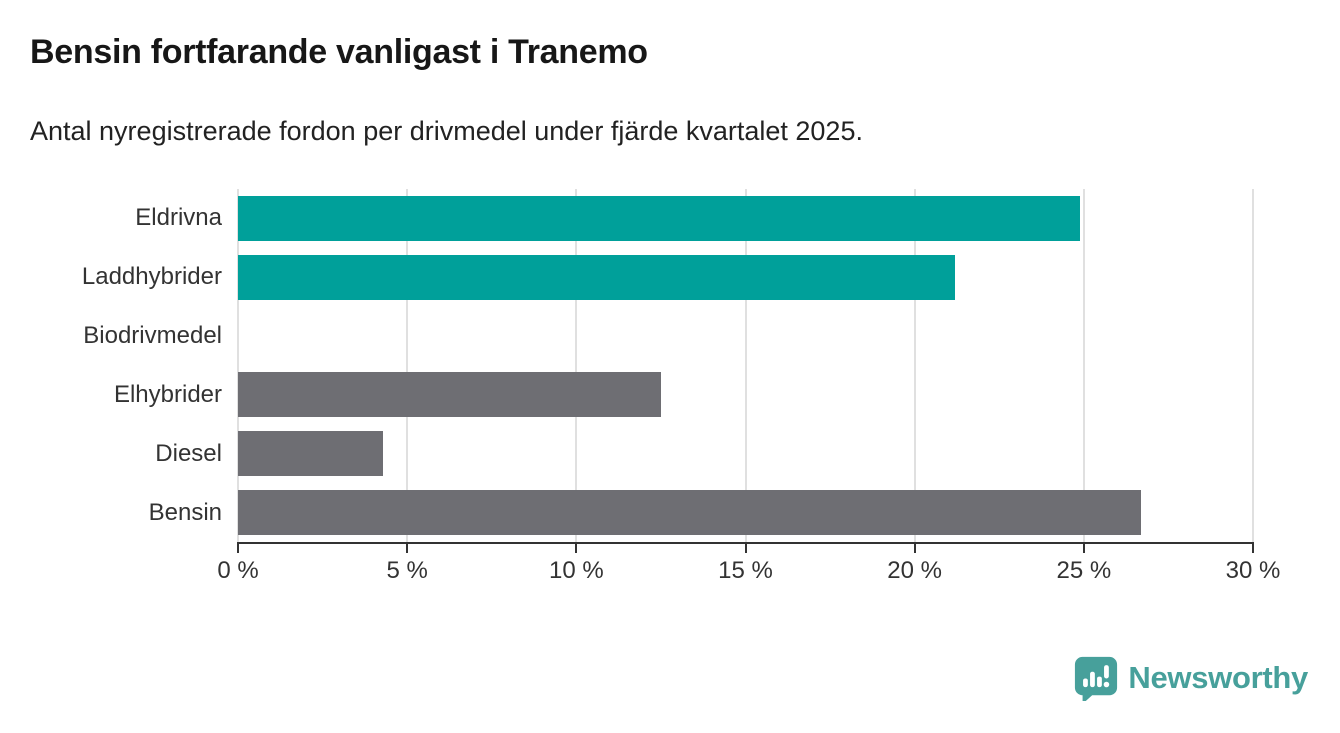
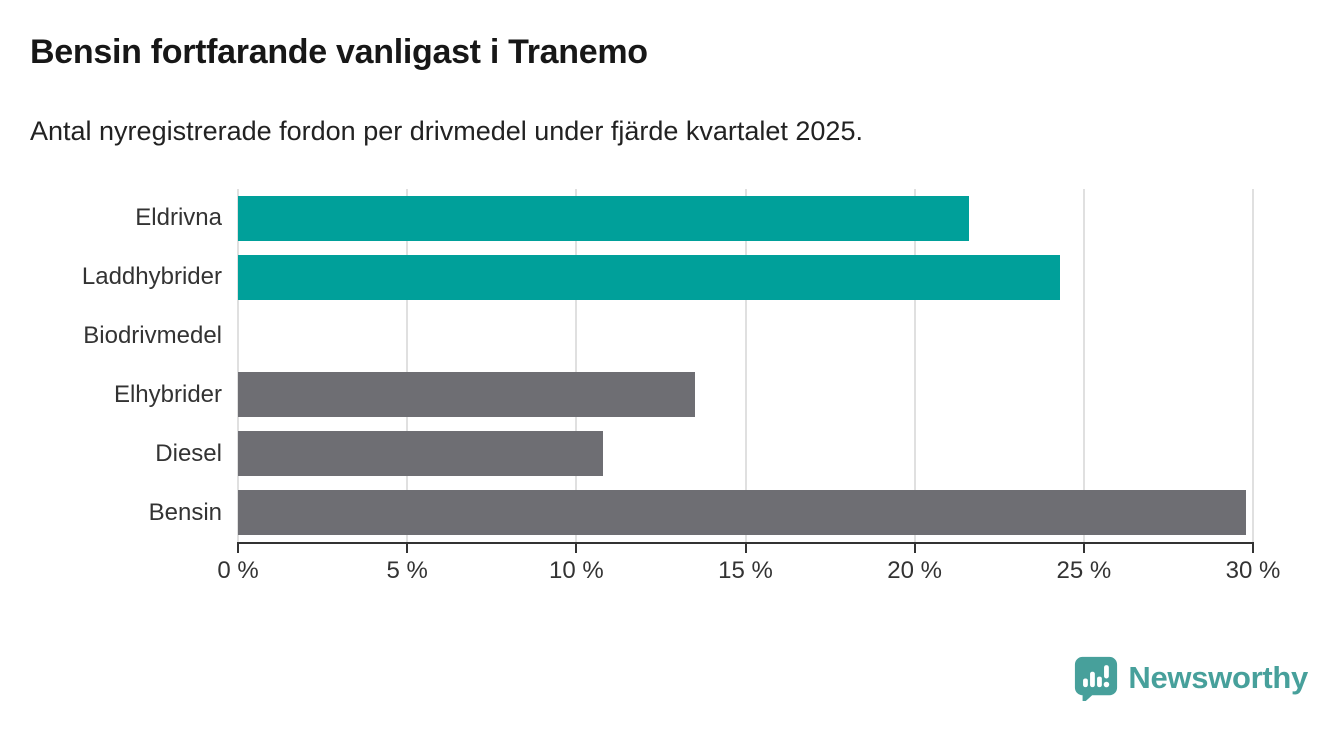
Eldrivna: 24.9% -> 21.6%
Laddhybrider: 21.2% -> 24.3%
Elhybrider: 12.5% -> 13.5%
Diesel: 4.3% -> 10.8%
Bensin: 26.7% -> 29.8%
